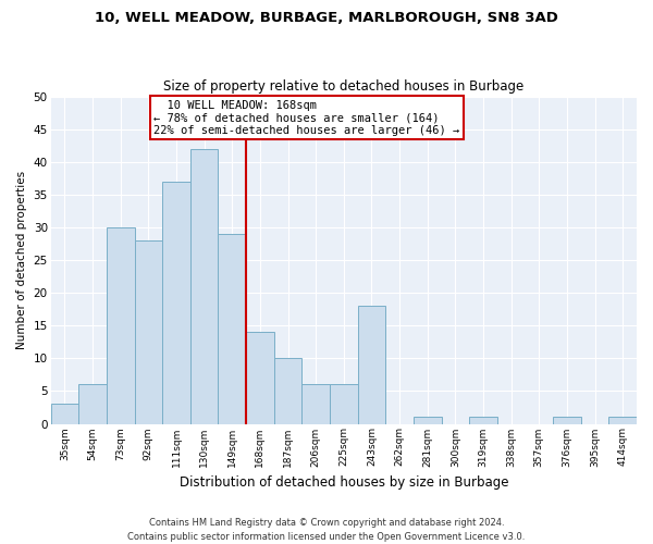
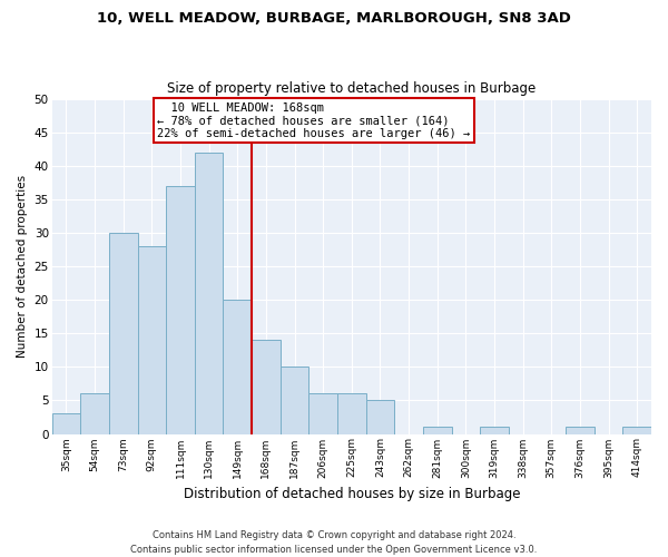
149sqm: 29 -> 20
243sqm: 18 -> 5
